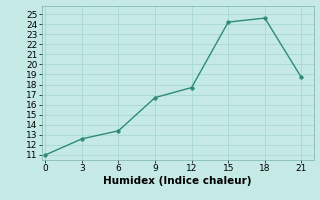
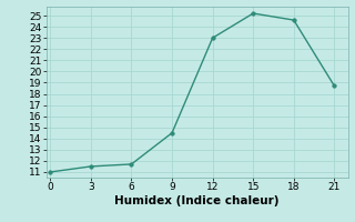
3: 12.6 -> 11.5
6: 13.4 -> 11.7
9: 16.7 -> 14.5
12: 17.7 -> 23.0
15: 24.2 -> 25.2
